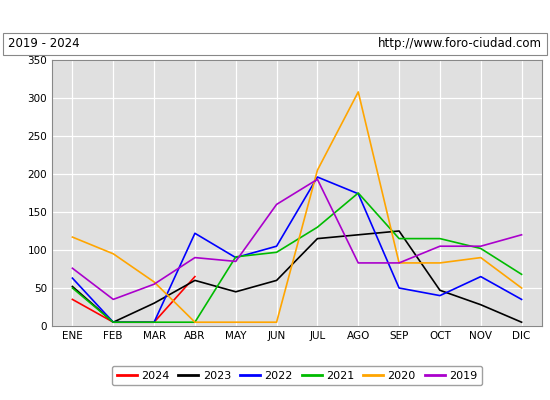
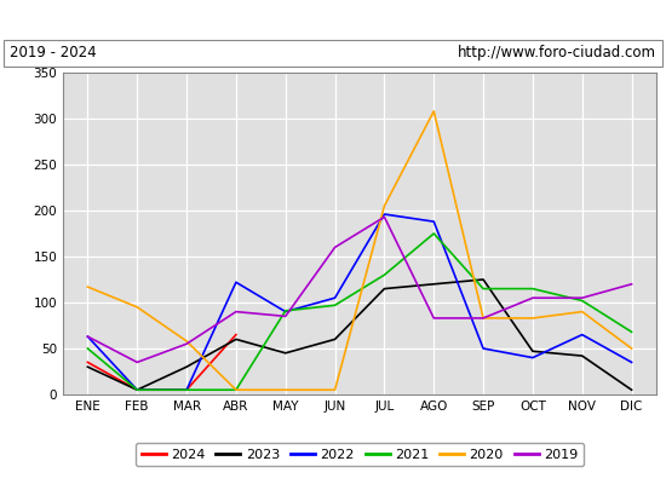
2023/ENE: 52 -> 30
2019/ENE: 76 -> 63
2022/AGO: 174 -> 188
2023/NOV: 28 -> 42
